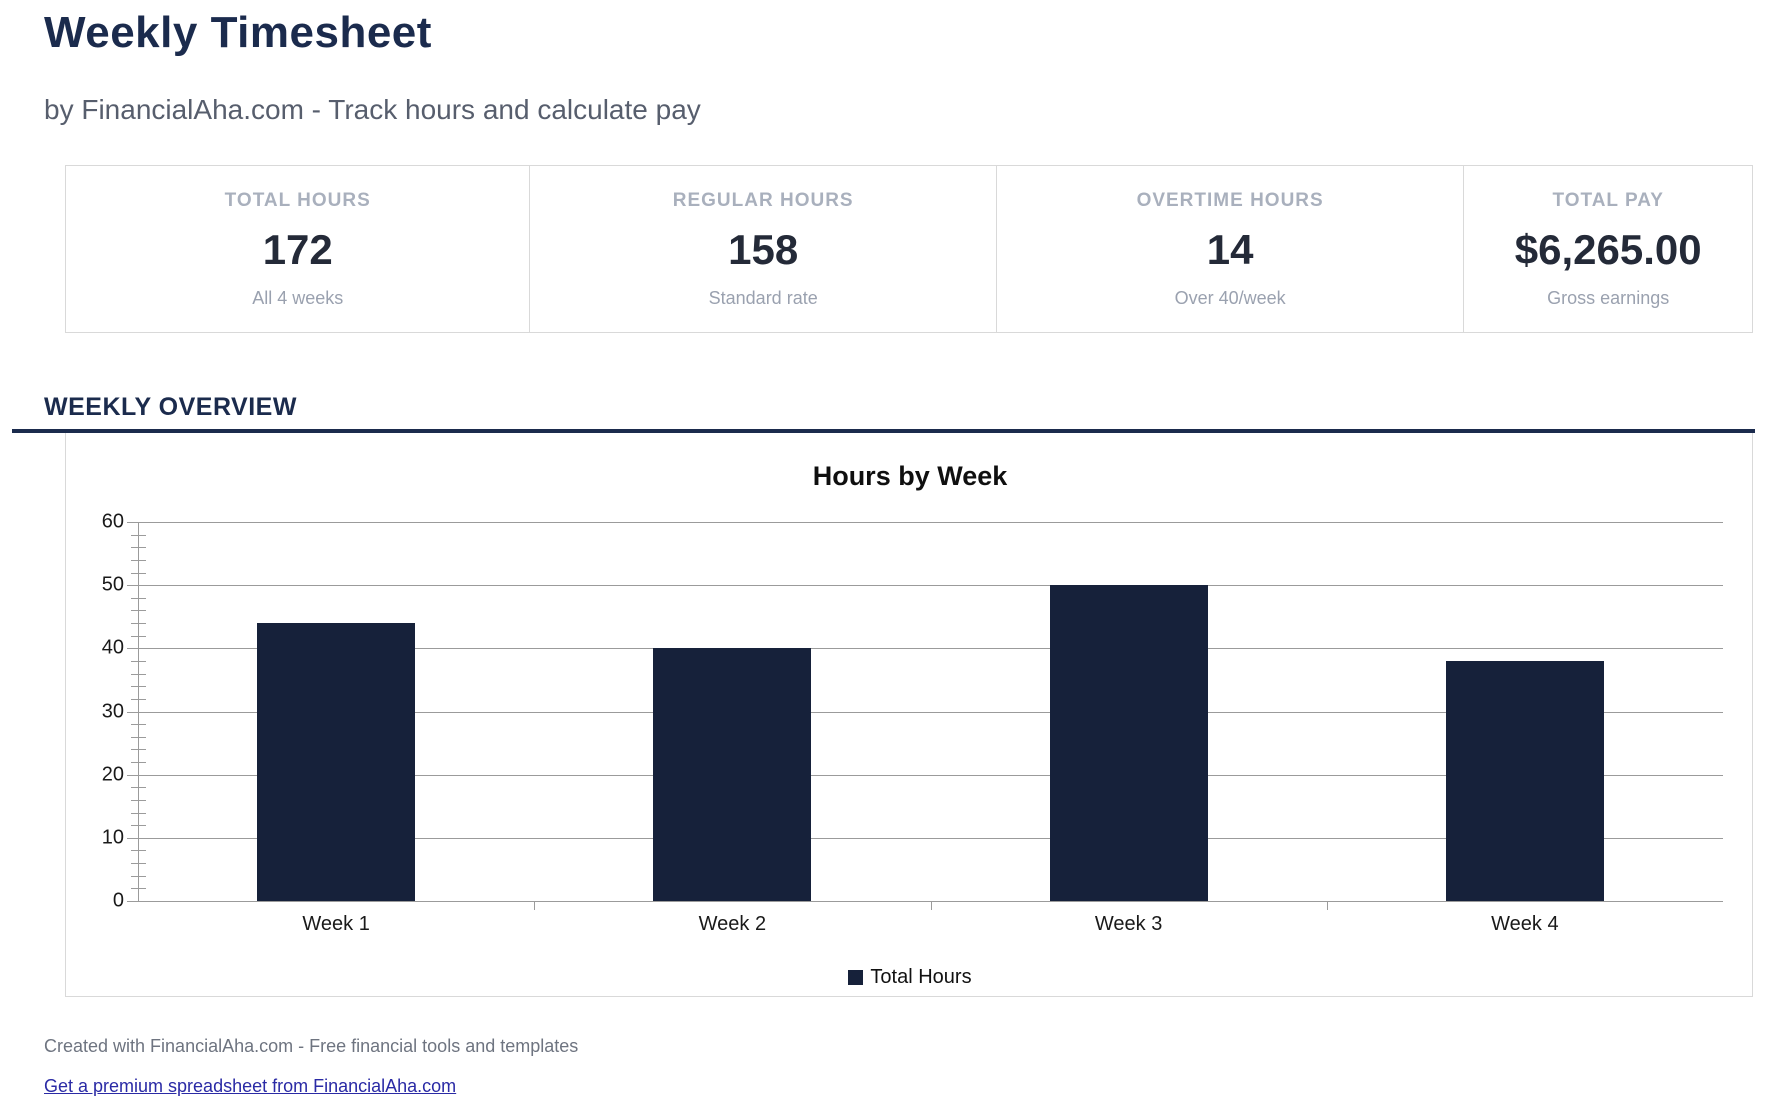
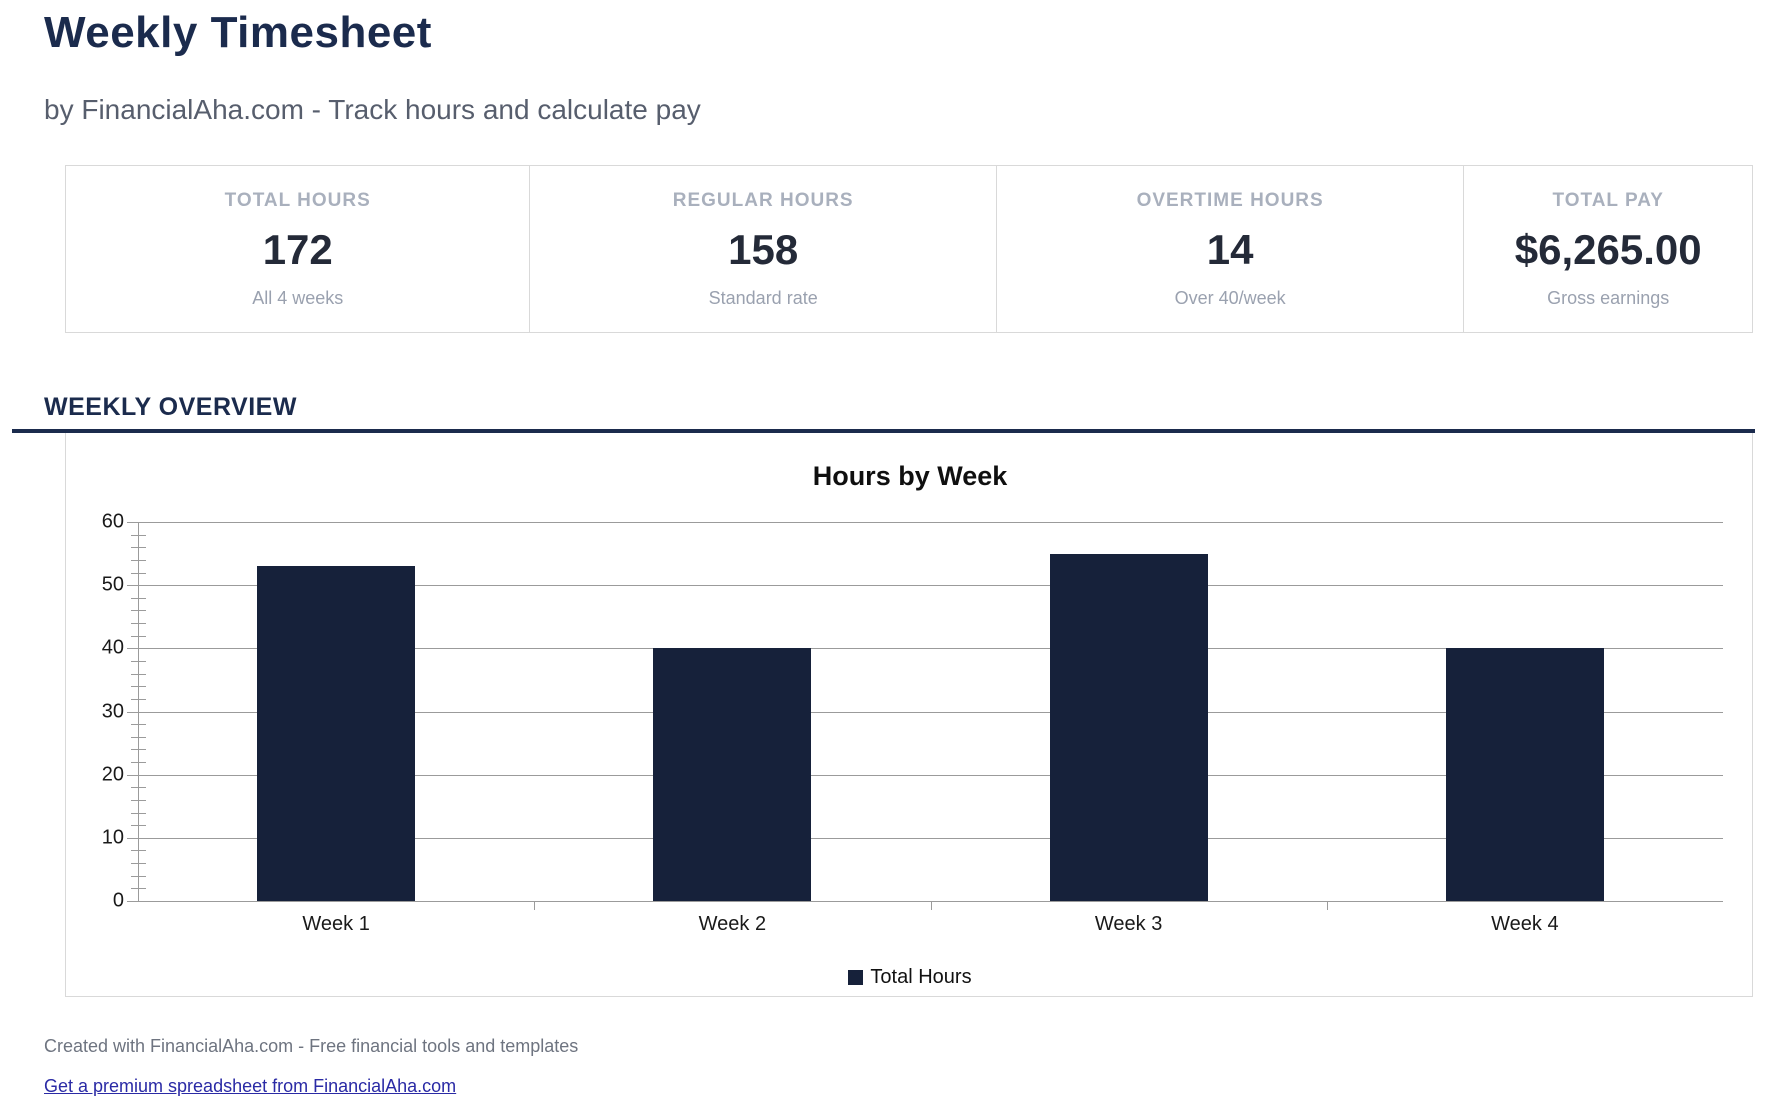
Week 1: 44 -> 53
Week 3: 50 -> 55
Week 4: 38 -> 40
